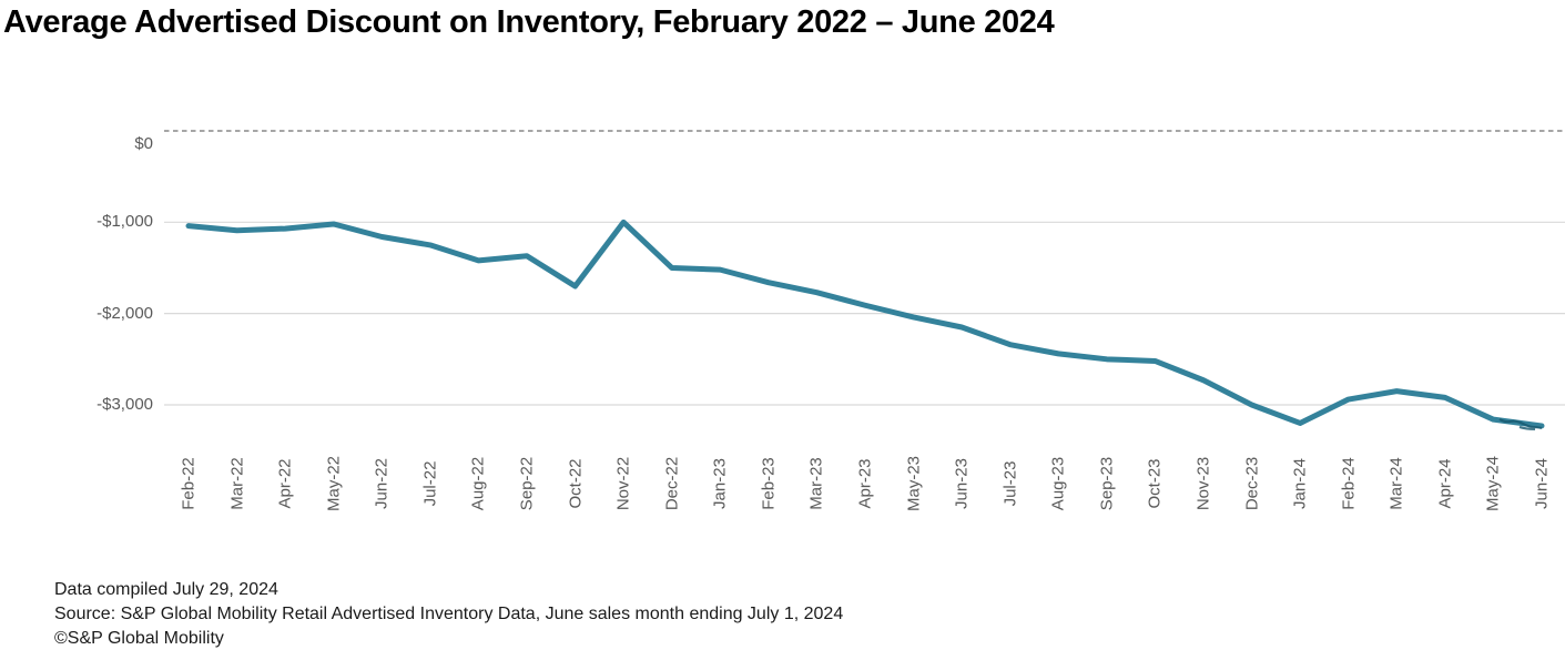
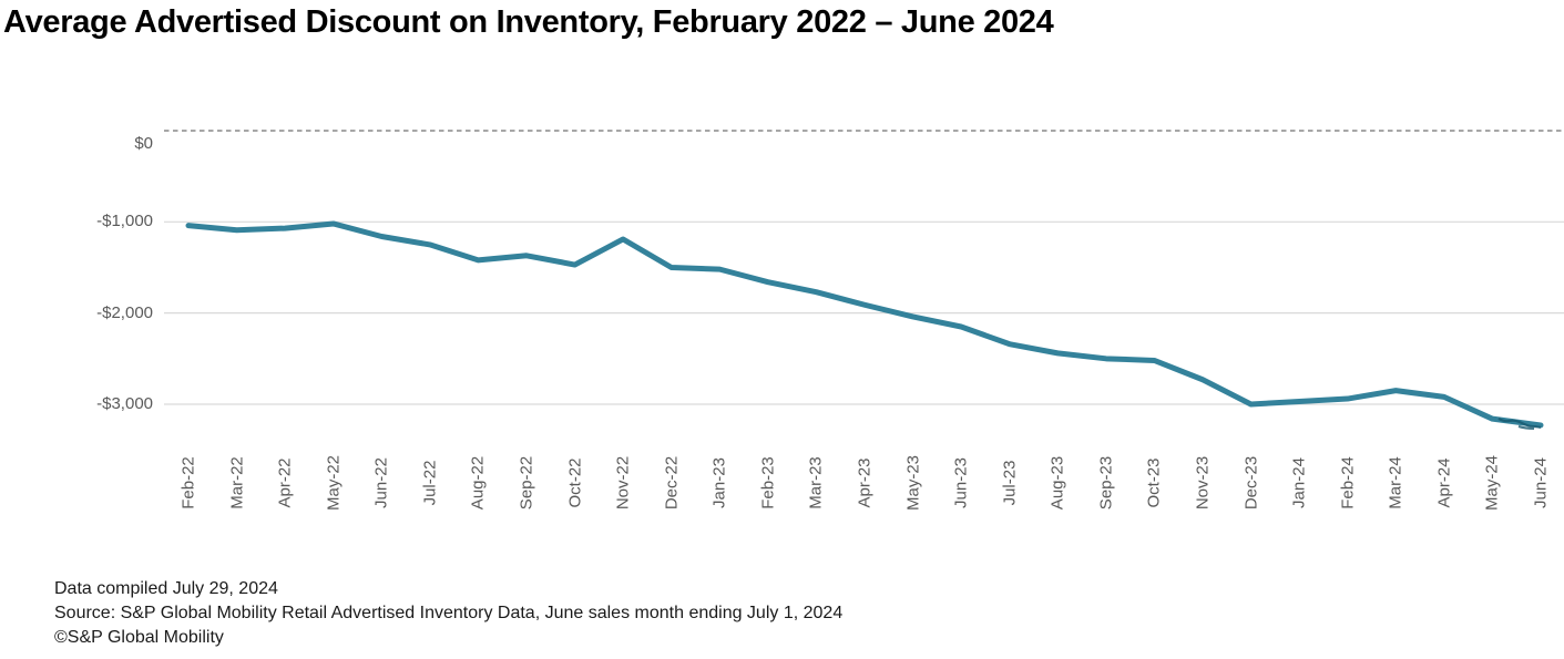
Oct-22: -$1700 -> -$1500
Nov-22: -$1000 -> -$1200
Jan-24: -$3200 -> -$3000
